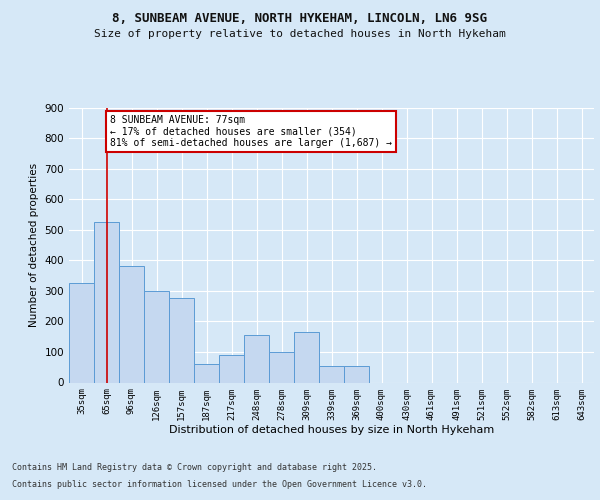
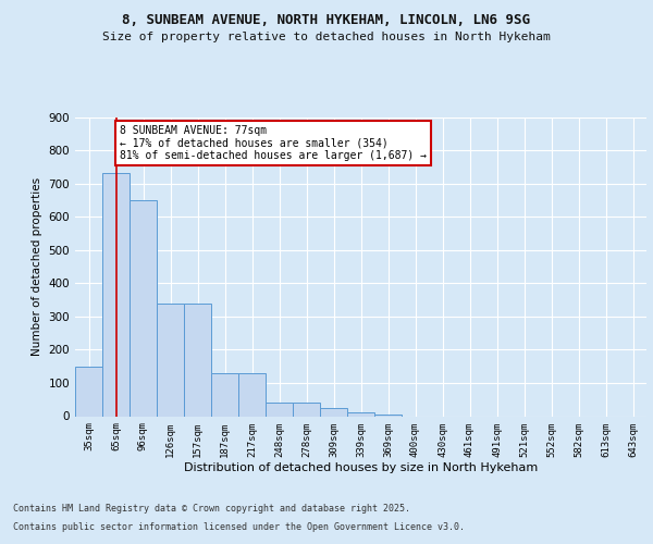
35sqm: 325 -> 150
65sqm: 525 -> 730
96sqm: 380 -> 650
126sqm: 300 -> 340
157sqm: 275 -> 340
187sqm: 60 -> 130
217sqm: 90 -> 130
248sqm: 155 -> 40
278sqm: 100 -> 40
309sqm: 165 -> 25
339sqm: 55 -> 10
369sqm: 55 -> 5
